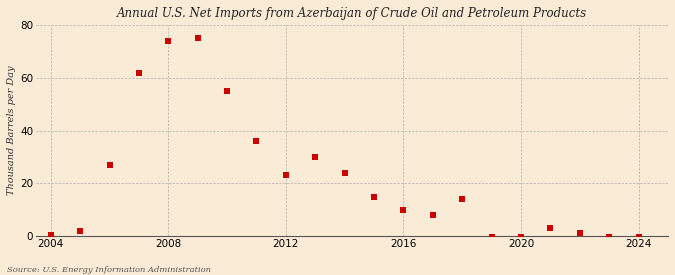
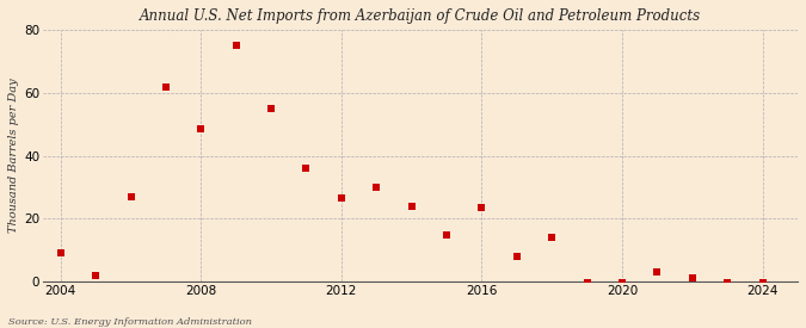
2004: 0.5 -> 9.0
2008: 74.0 -> 48.5
2012: 23.0 -> 26.5
2016: 10.0 -> 23.5
